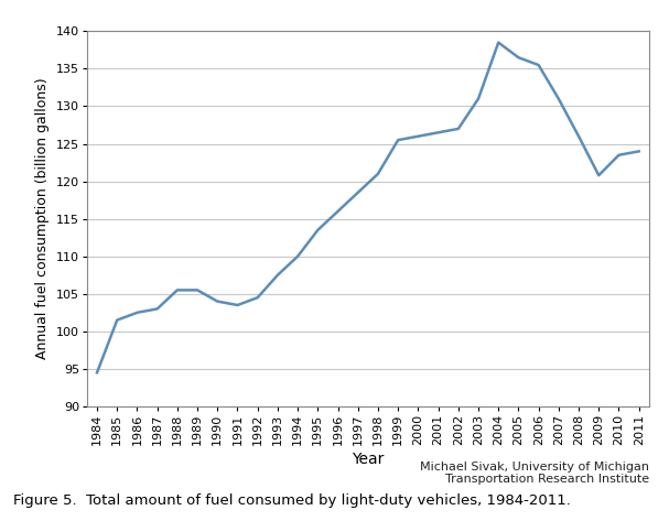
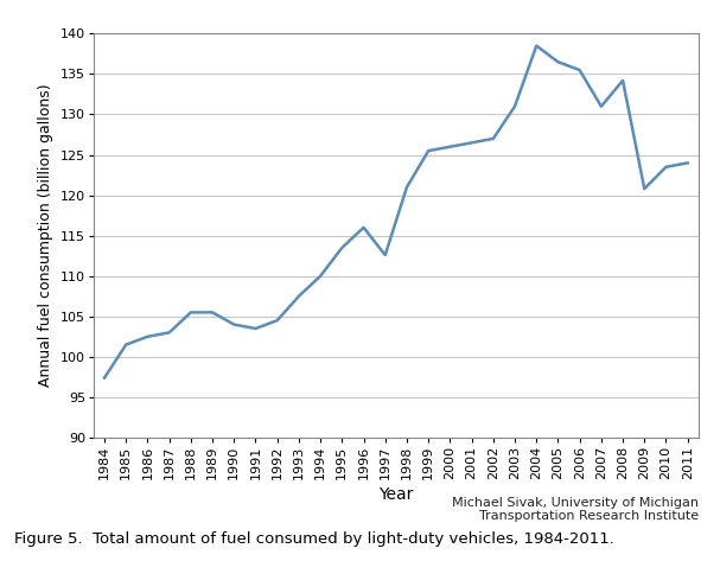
1984: 94.5 -> 97.4
1997: 118.5 -> 112.6
2008: 126.0 -> 134.2
